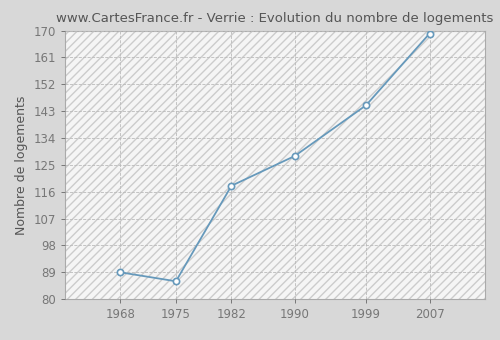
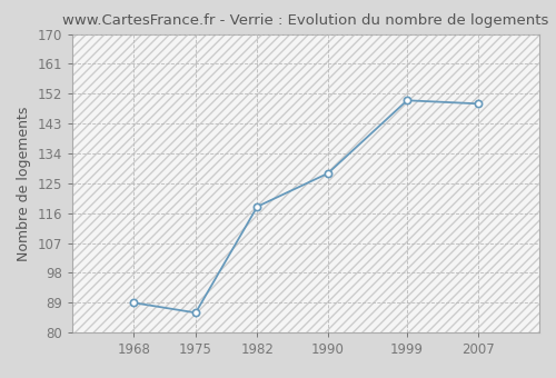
1999: 145 -> 150
2007: 169 -> 149
